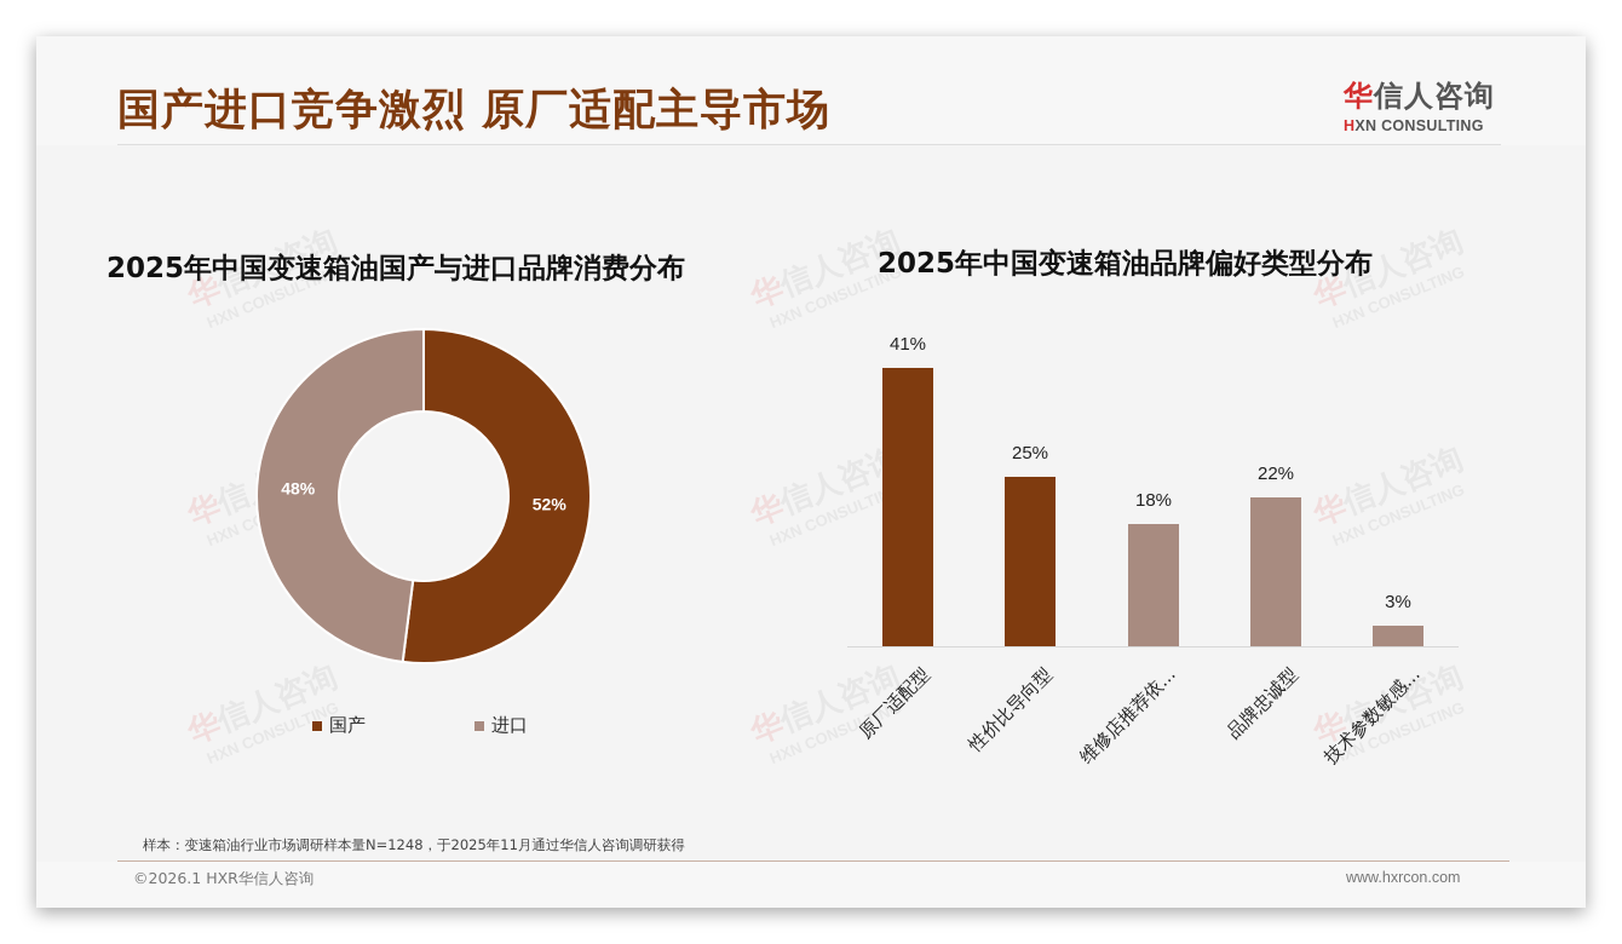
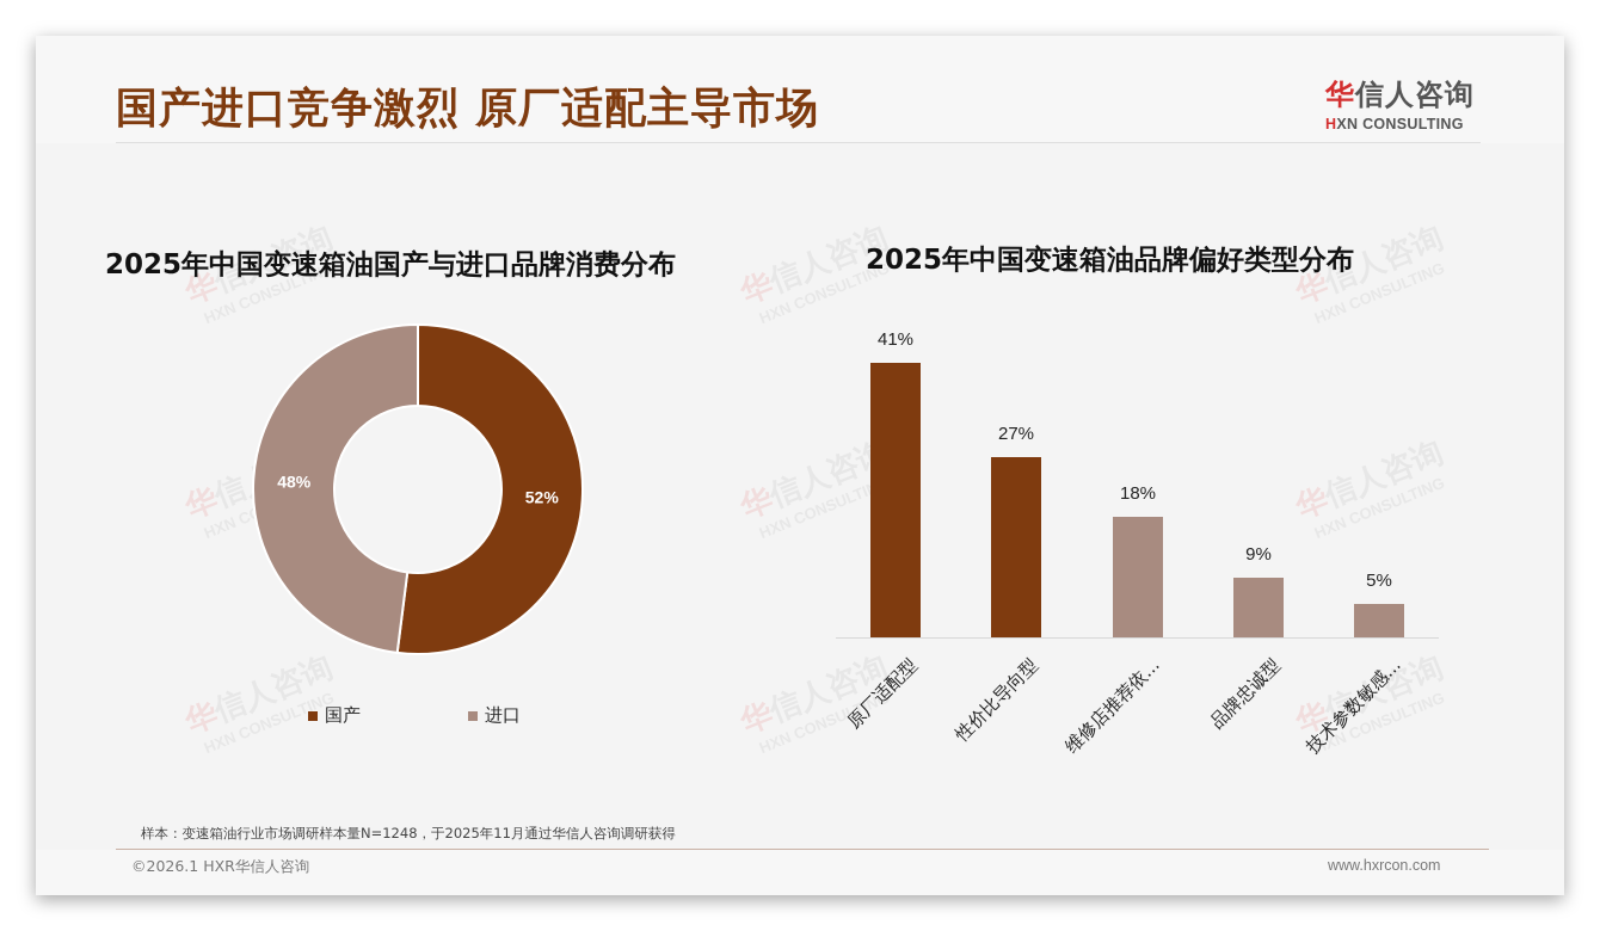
2025年中国变速箱油品牌偏好类型分布/性价比导向型: 25% -> 27%
2025年中国变速箱油品牌偏好类型分布/品牌忠诚型: 22% -> 9%
2025年中国变速箱油品牌偏好类型分布/技术参数敏感...: 3% -> 5%
